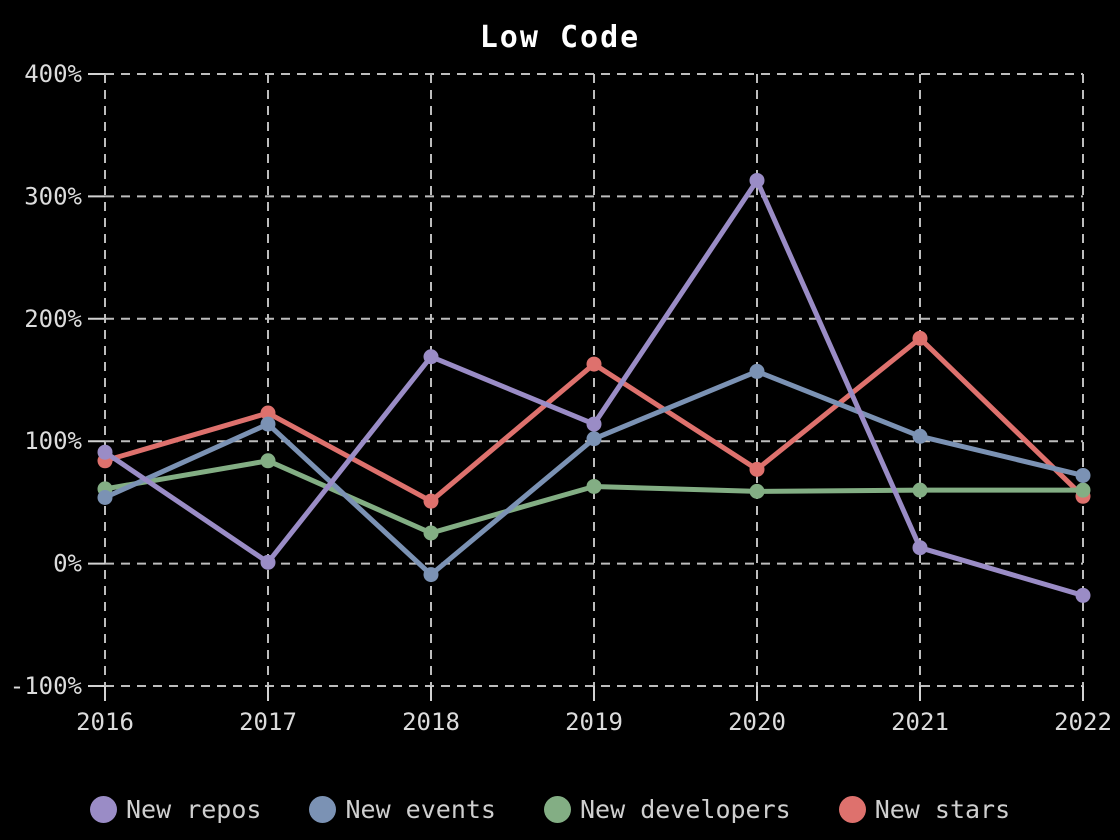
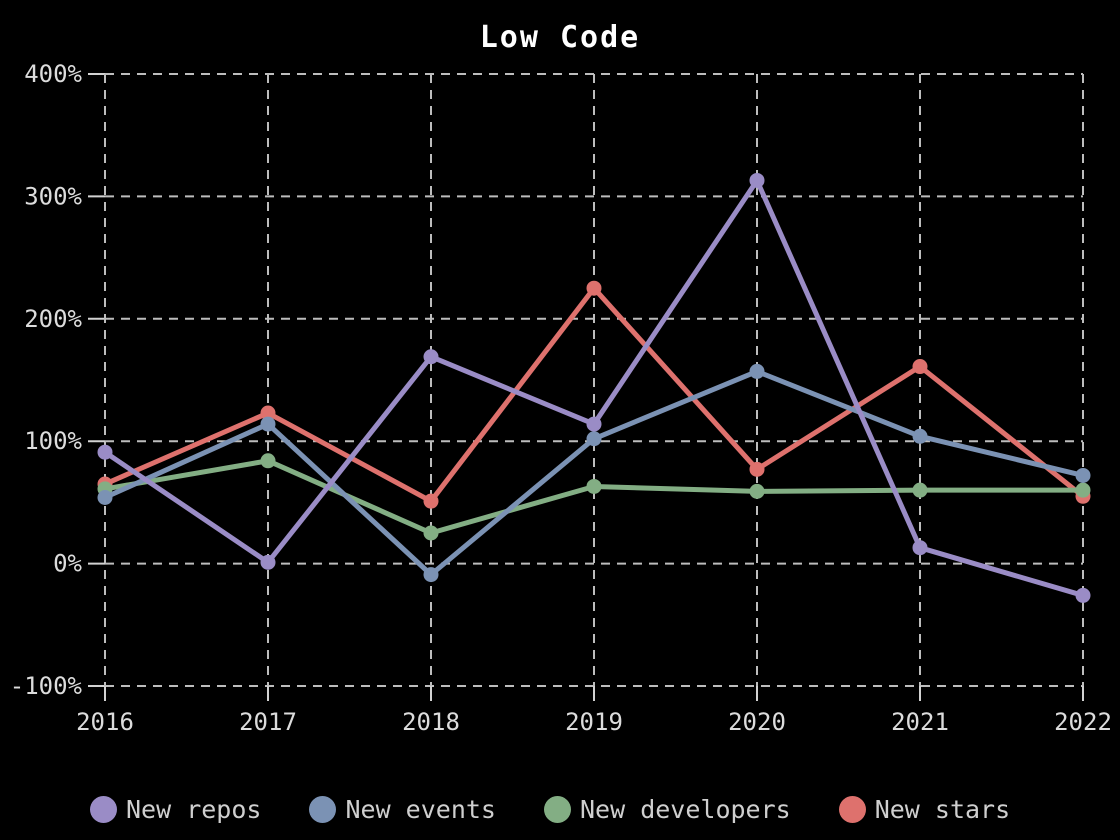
New stars/2016: 84% -> 65%
New stars/2019: 163% -> 225%
New stars/2021: 184% -> 161%
